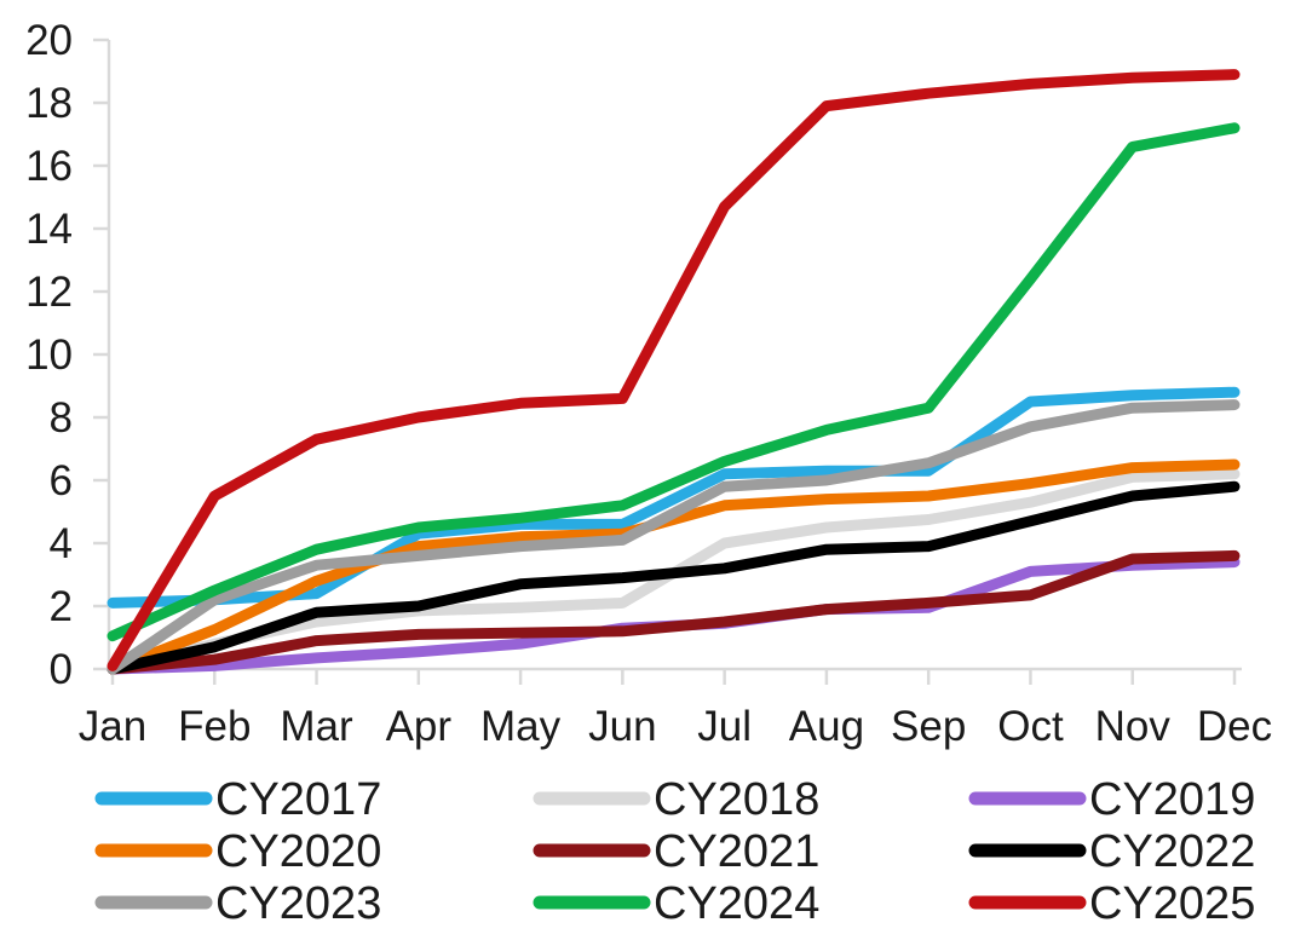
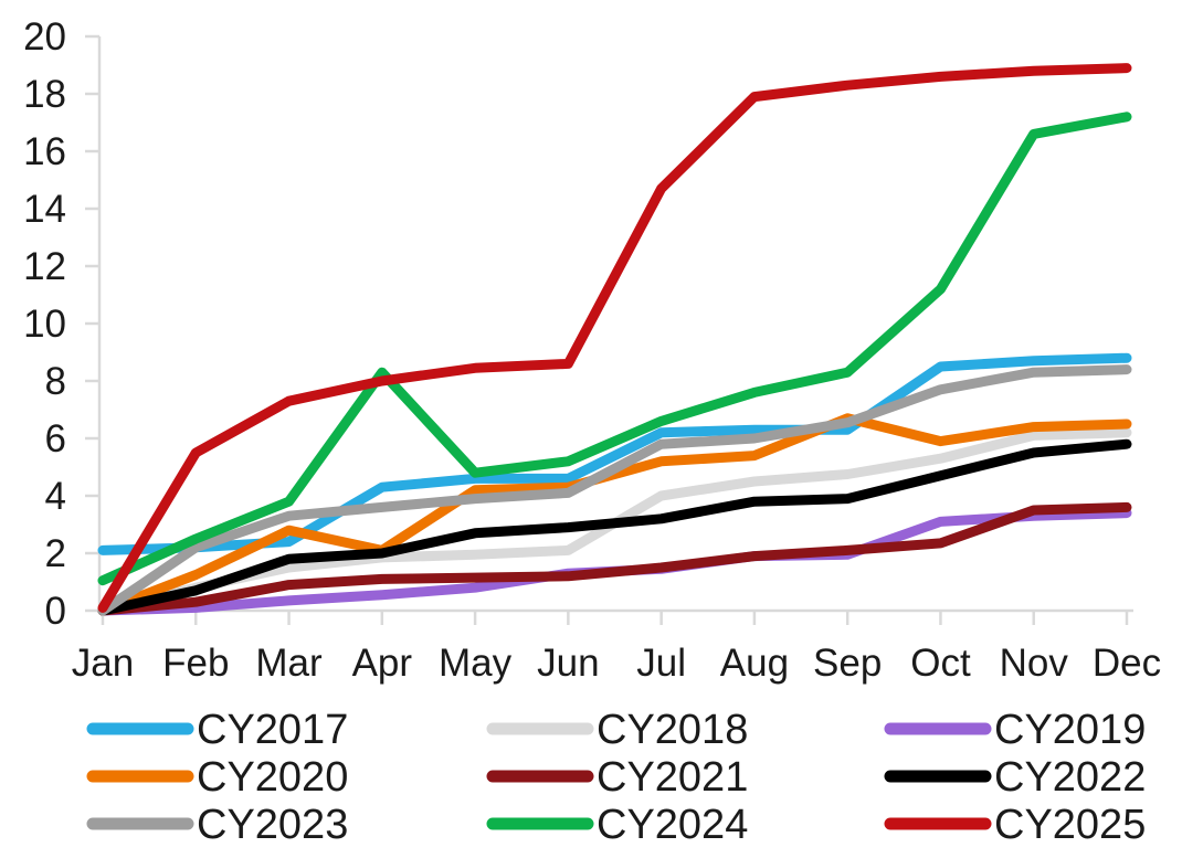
CY2020/Apr: 3.9 -> 2.1
CY2024/Apr: 4.5 -> 8.3
CY2020/Sep: 5.5 -> 6.7
CY2024/Oct: 12.4 -> 11.2
